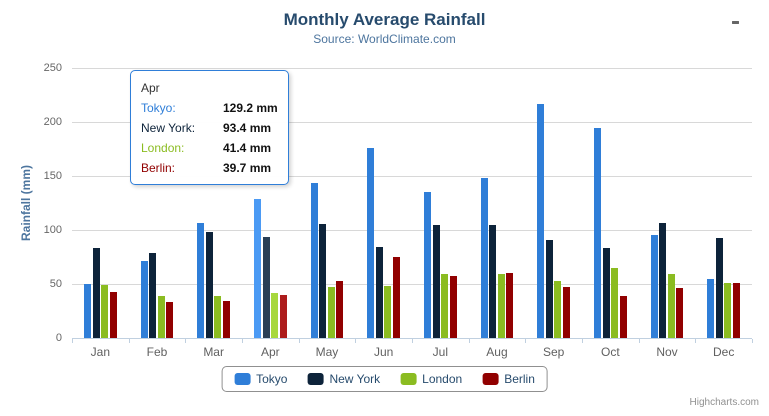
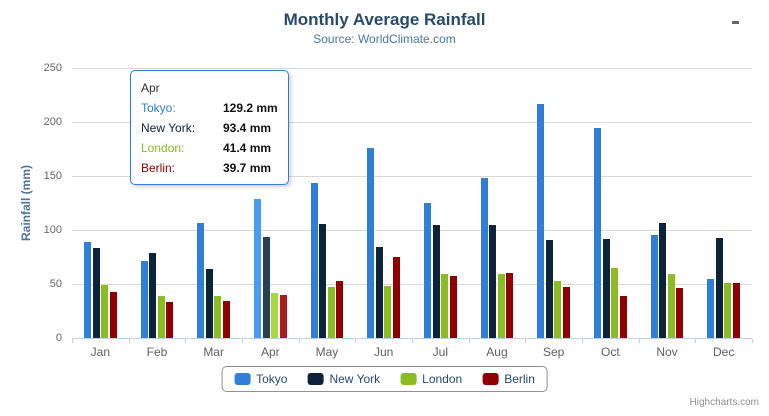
Tokyo/Jan: 50 -> 89
New York/Mar: 98 -> 64
Tokyo/Jul: 136 -> 125
New York/Oct: 84 -> 92
